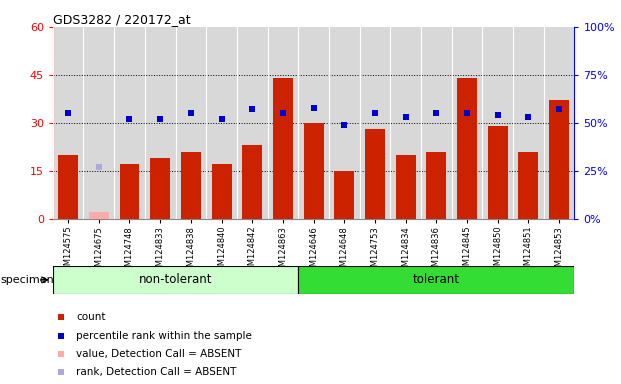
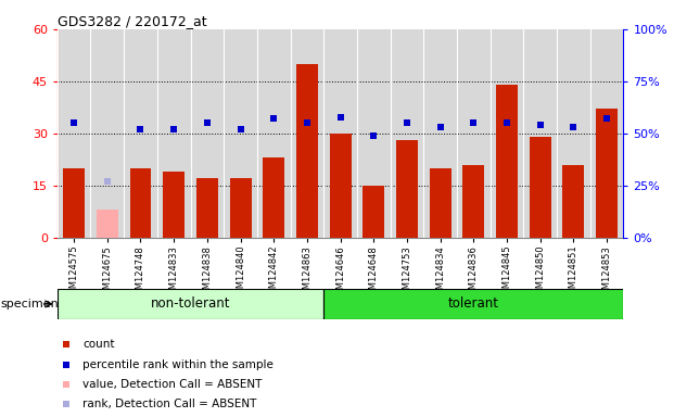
GSM124675: 2 -> 8
GSM124748: 17 -> 20
GSM124838: 21 -> 17
GSM124863: 44 -> 50
